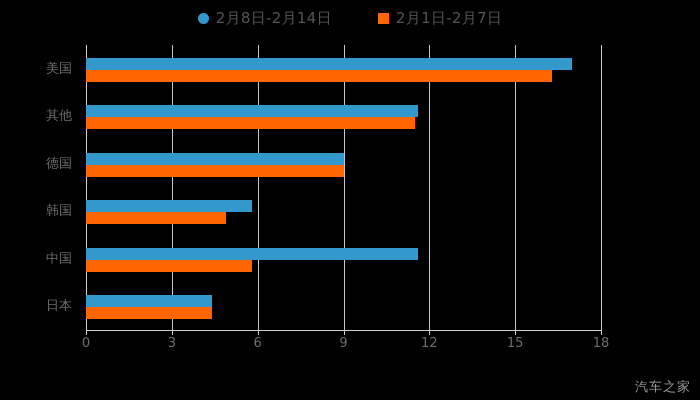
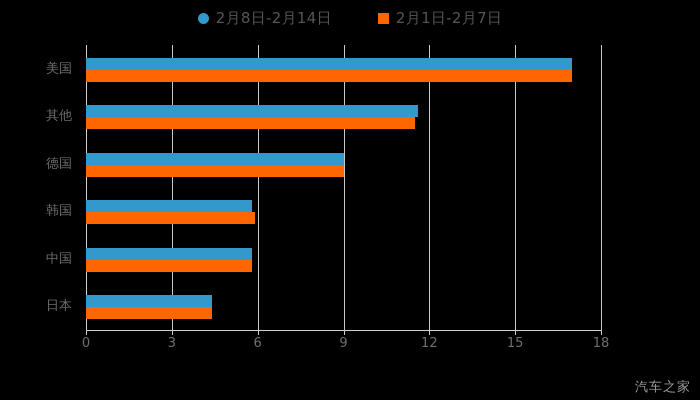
2月1日-2月7日/美国: 16.3 -> 17.0
2月1日-2月7日/韩国: 4.9 -> 5.9
2月8日-2月14日/中国: 11.6 -> 5.8
